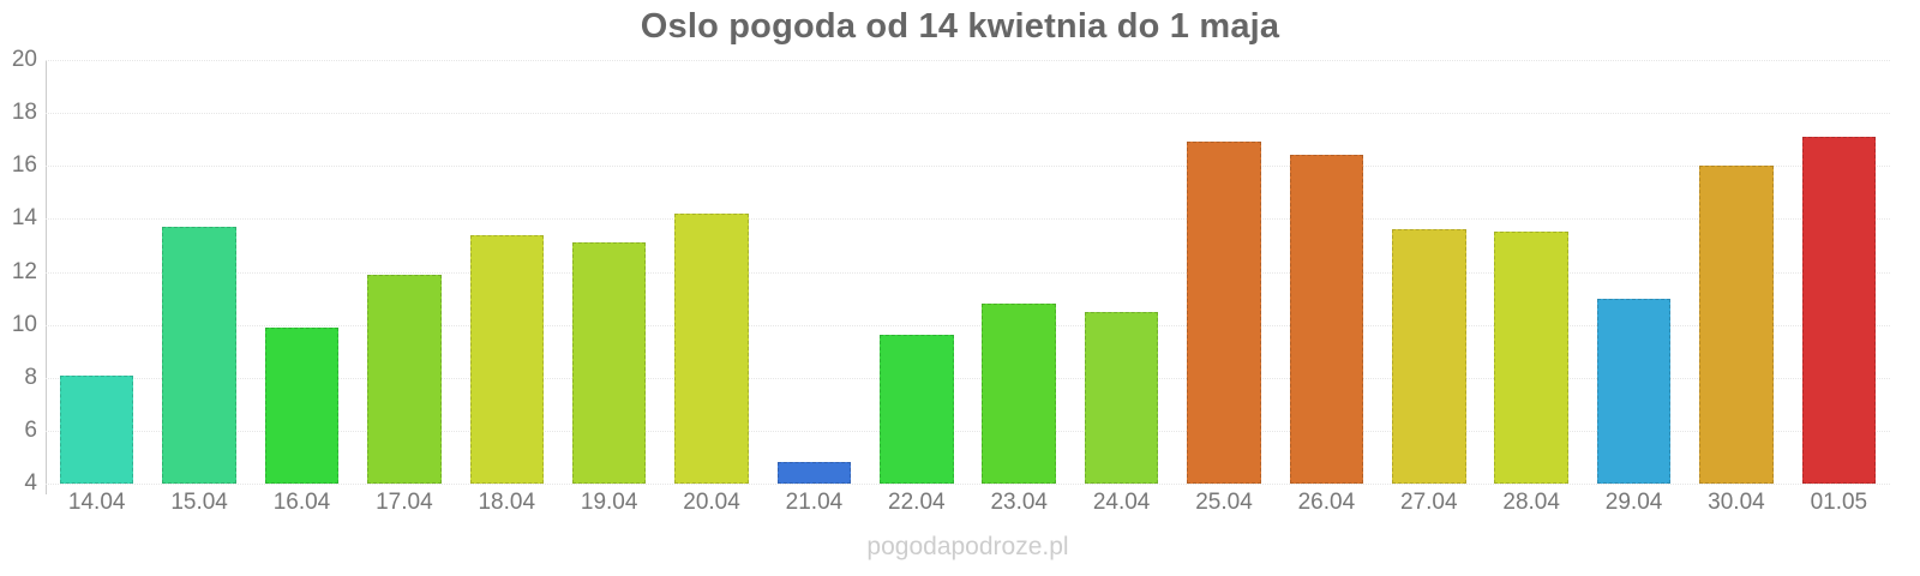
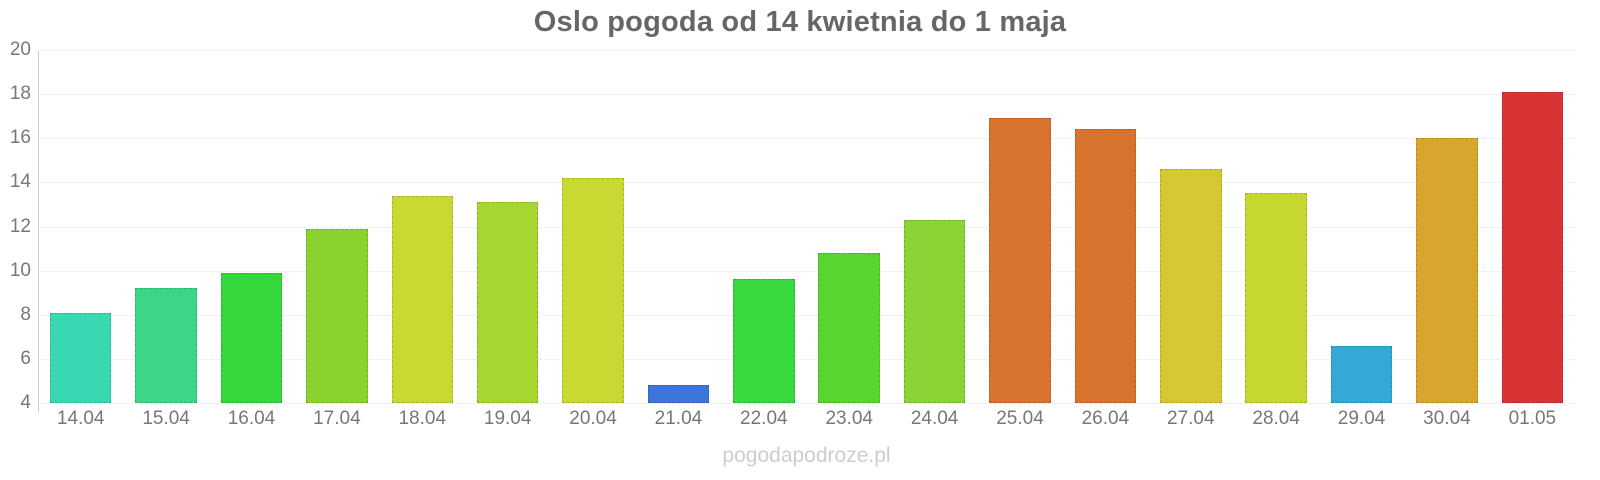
15.04: 13.7 -> 9.2
24.04: 10.5 -> 12.3
27.04: 13.6 -> 14.6
29.04: 11.0 -> 6.6
01.05: 17.1 -> 18.1
